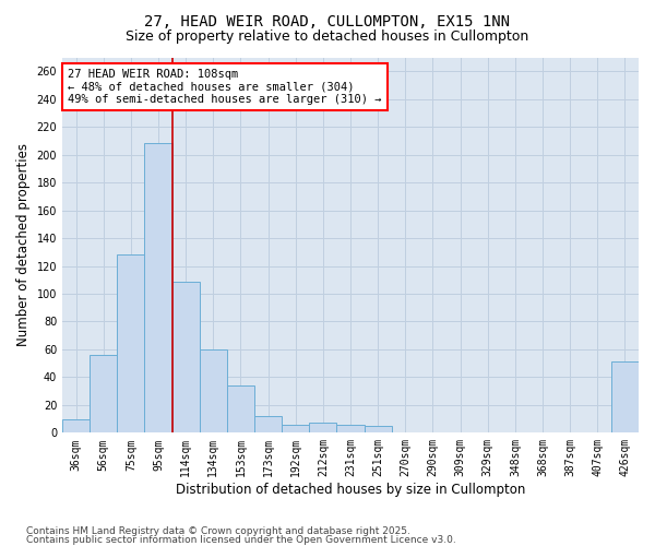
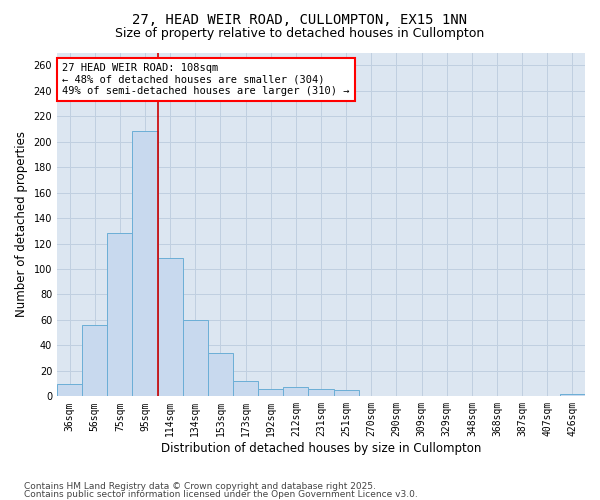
426sqm: 51 -> 2
